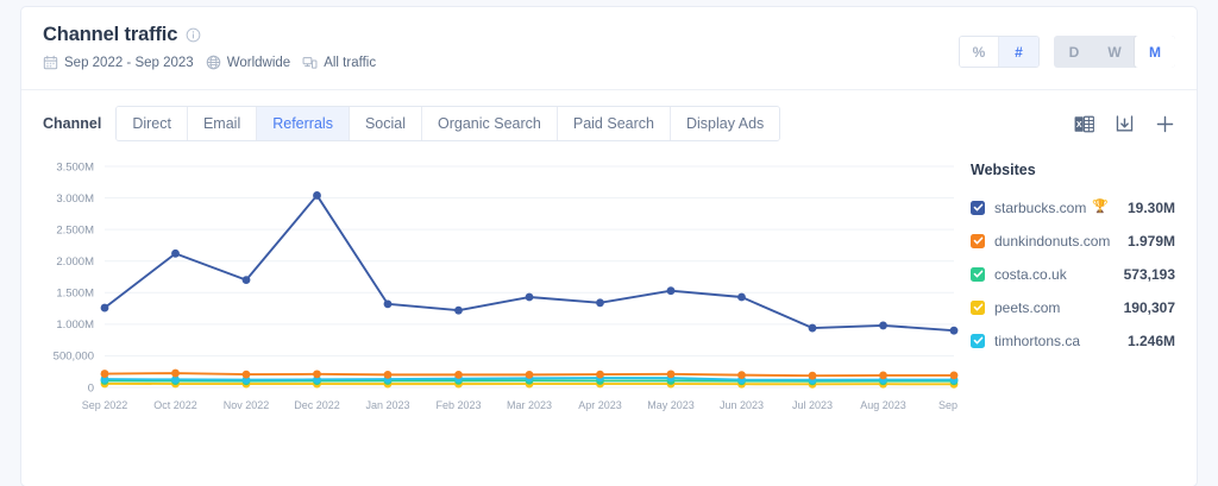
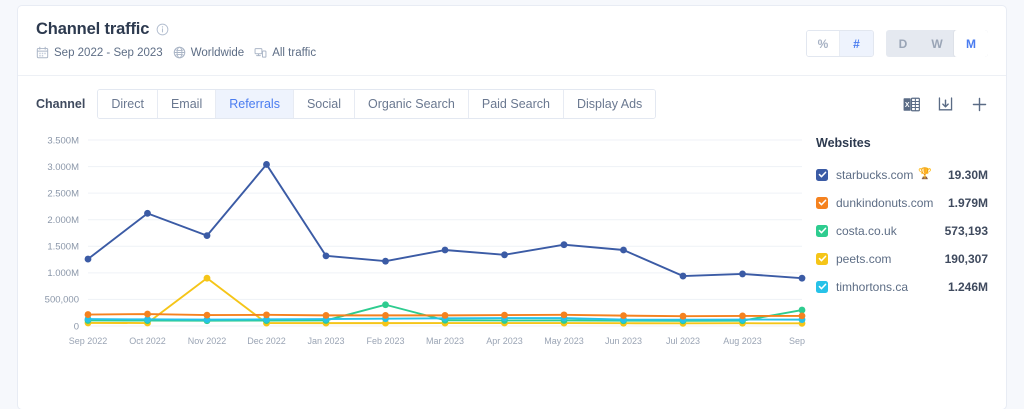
peets.com/Nov 2022: 0.1M -> 0.9M
costa.co.uk/Feb 2023: 0.1M -> 0.4M
costa.co.uk/Sep ...: 0.1M -> 0.3M
